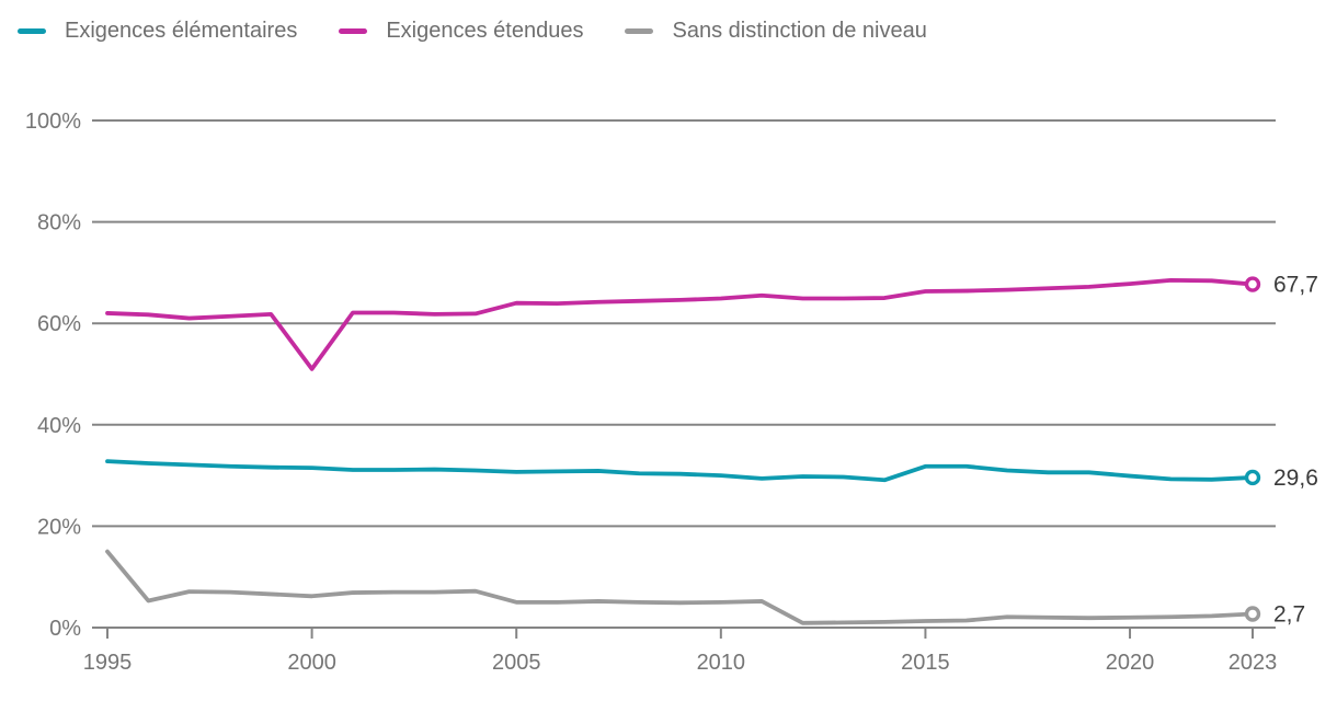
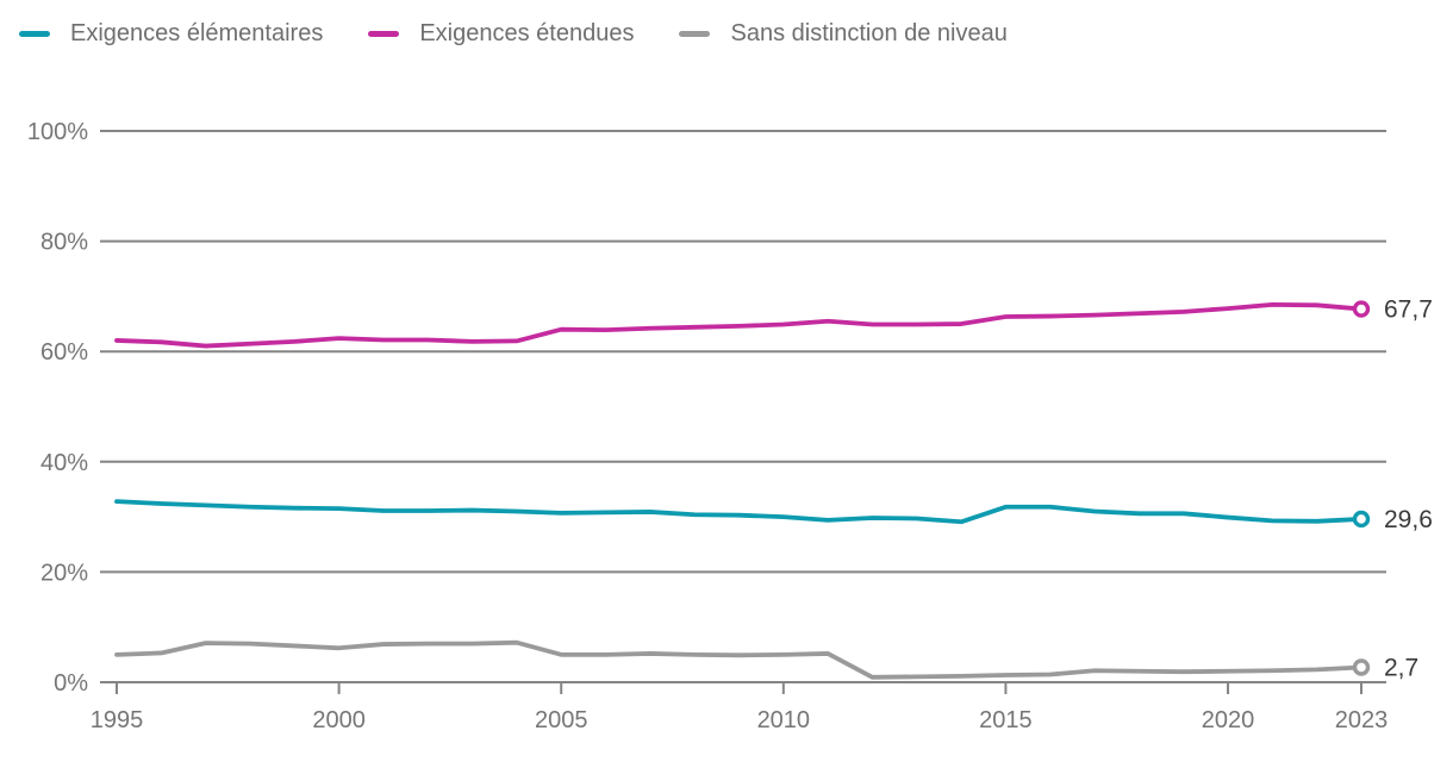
Sans distinction de niveau/1995: 15% -> 5%
Exigences étendues/2000: 51% -> 62%
